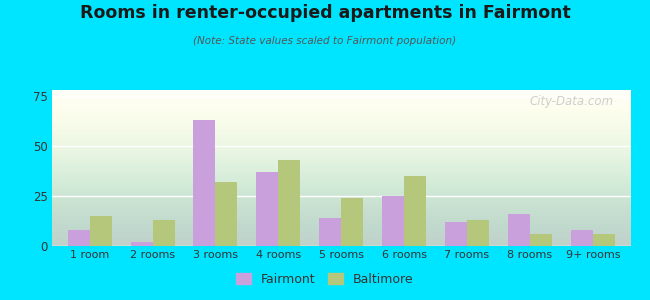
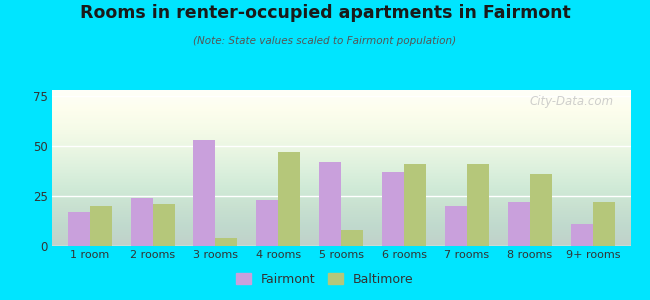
Fairmont/1 room: 8 -> 17
Baltimore/1 room: 15 -> 20
Fairmont/2 rooms: 2 -> 24
Baltimore/2 rooms: 13 -> 21
Fairmont/3 rooms: 63 -> 53
Baltimore/3 rooms: 32 -> 4
Fairmont/4 rooms: 37 -> 23
Baltimore/4 rooms: 43 -> 47
Fairmont/5 rooms: 14 -> 42
Baltimore/5 rooms: 24 -> 8
Fairmont/6 rooms: 25 -> 37
Baltimore/6 rooms: 35 -> 41
Fairmont/7 rooms: 12 -> 20
Baltimore/7 rooms: 13 -> 41
Fairmont/8 rooms: 16 -> 22
Baltimore/8 rooms: 6 -> 36
Fairmont/9+ rooms: 8 -> 11
Baltimore/9+ rooms: 6 -> 22
